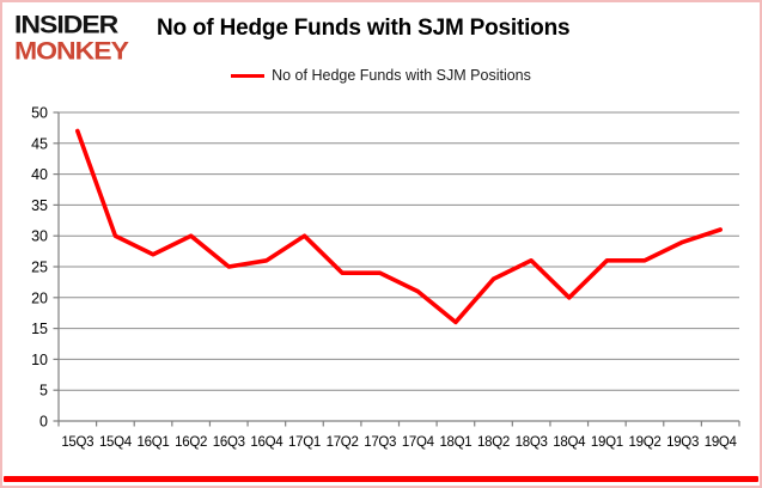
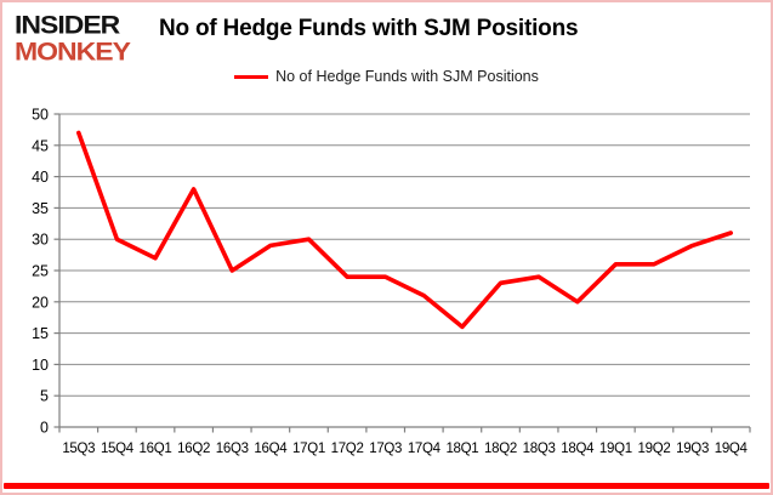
16Q2: 30 -> 38
16Q4: 26 -> 29
18Q3: 26 -> 24
